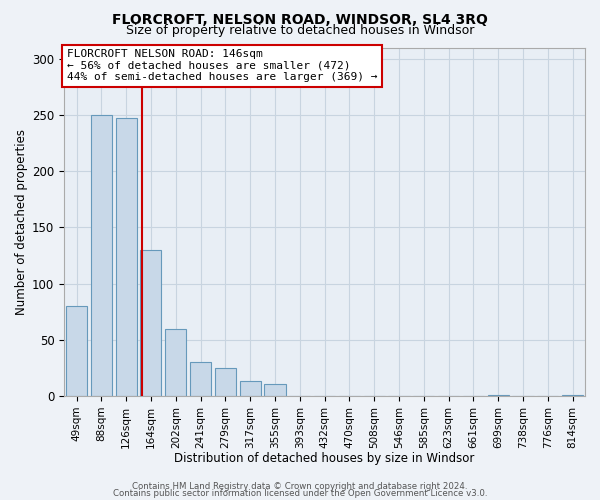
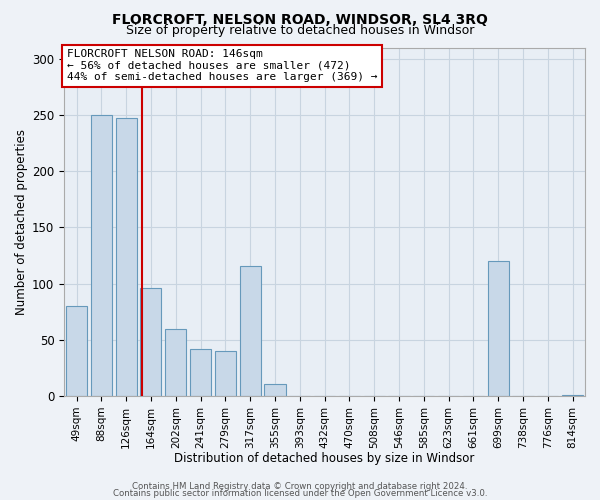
164sqm: 130 -> 96
241sqm: 30 -> 42
279sqm: 25 -> 40
317sqm: 13 -> 116
699sqm: 1 -> 120
